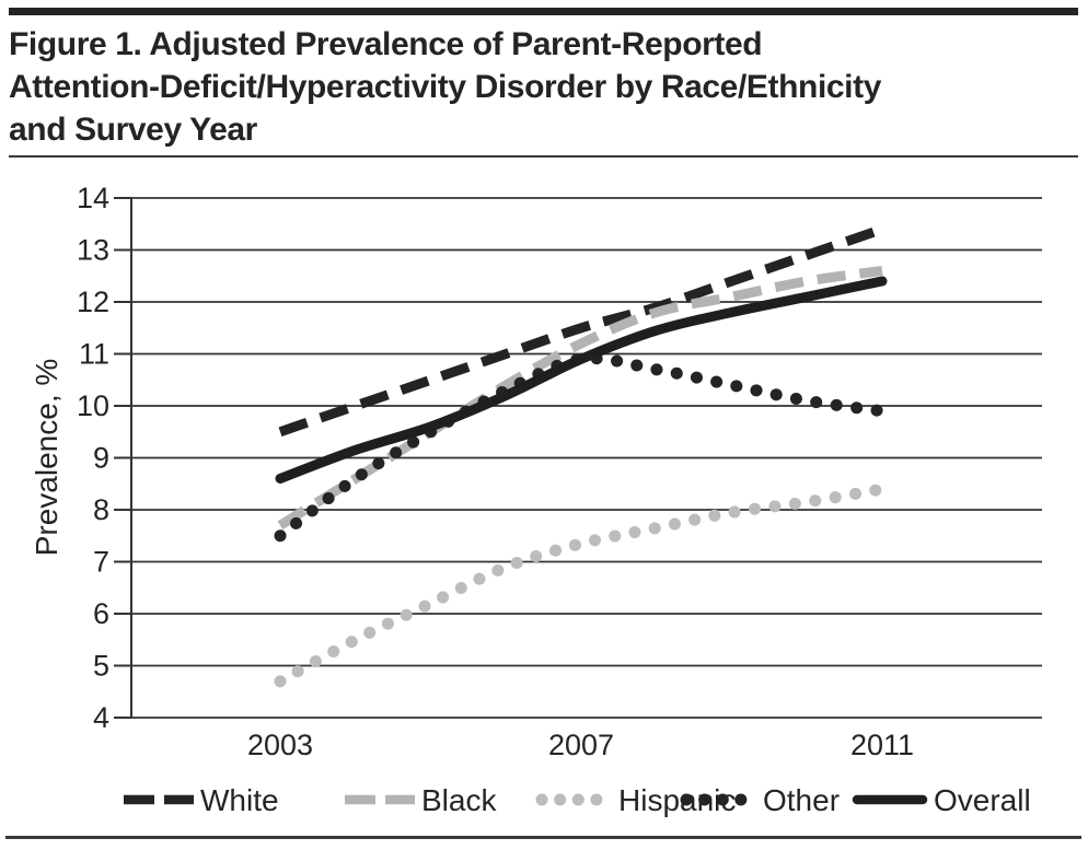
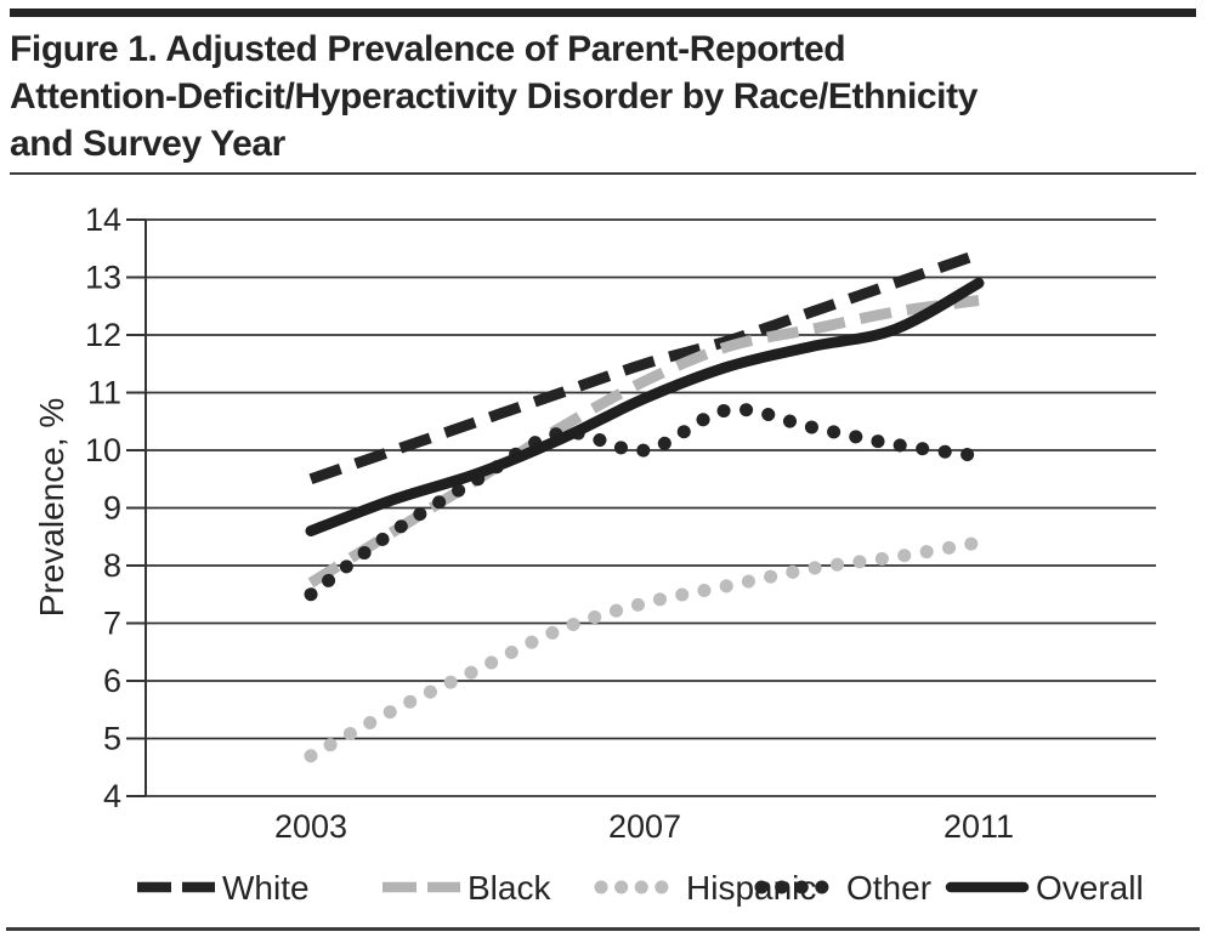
Other/2007: 10.9 -> 10.0
Overall/2011: 12.4 -> 12.9
